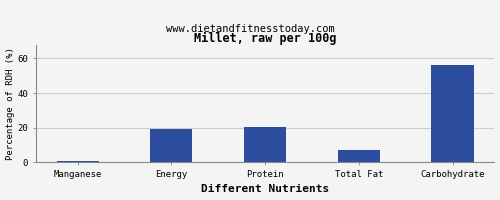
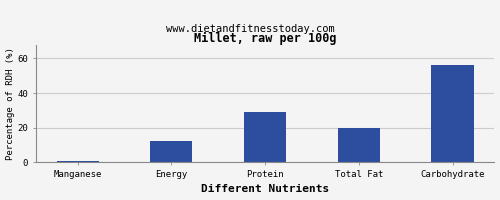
Energy: 20 -> 12
Protein: 20 -> 29
Total Fat: 7 -> 20
